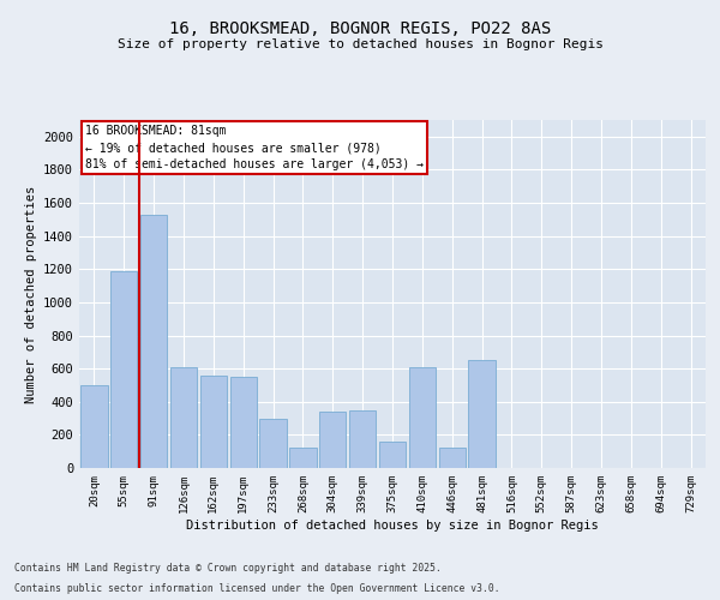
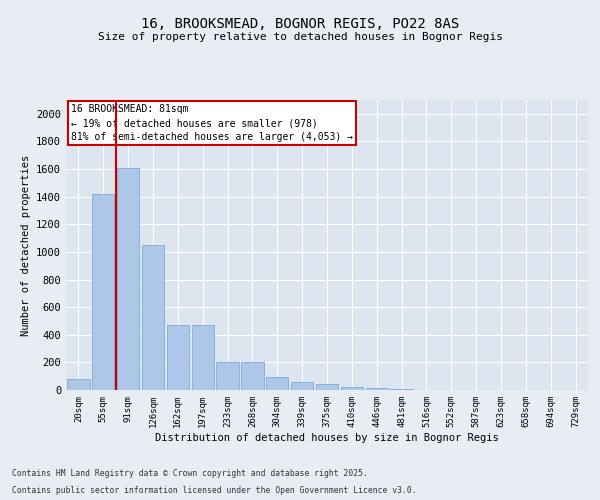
20sqm: 500 -> 80
55sqm: 1190 -> 1420
91sqm: 1530 -> 1610
126sqm: 610 -> 1050
162sqm: 560 -> 470
197sqm: 550 -> 470
233sqm: 300 -> 200
268sqm: 120 -> 200
304sqm: 340 -> 100
339sqm: 350 -> 60
375sqm: 160 -> 40
410sqm: 610 -> 20
446sqm: 120 -> 20
481sqm: 650 -> 0
